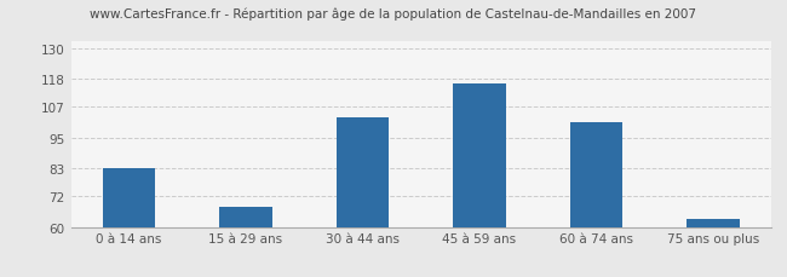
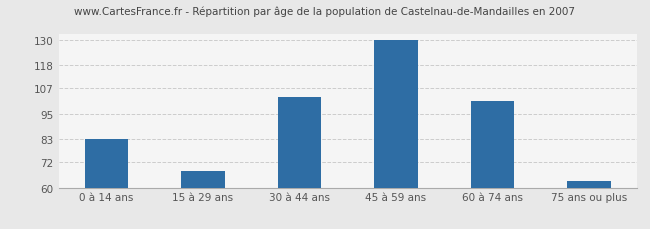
45 à 59 ans: 116 -> 130
